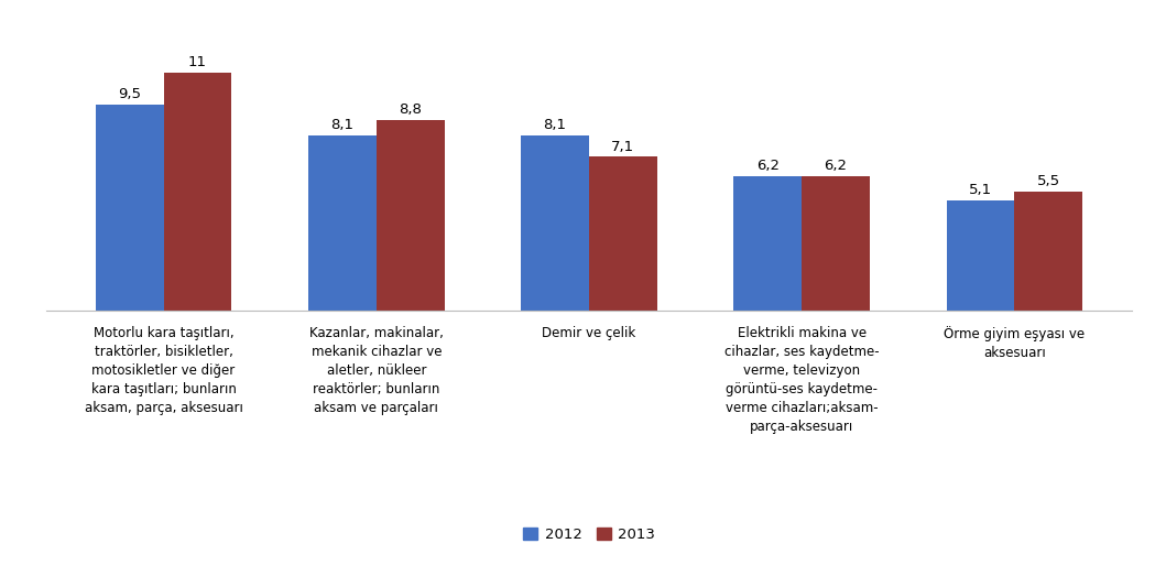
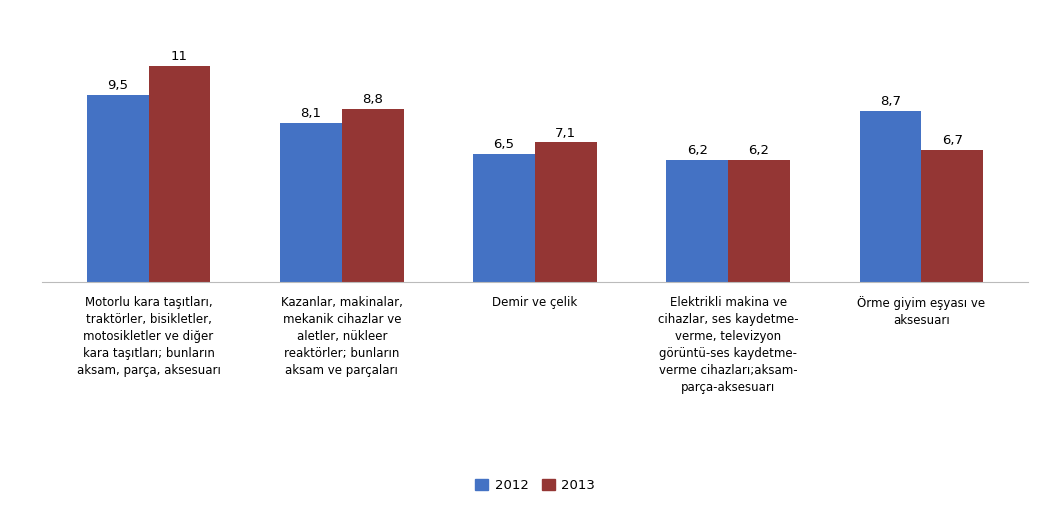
2012/Demir ve çelik: 8,1 -> 6,5
2012/Örme giyim eşyası ve aksesuarı: 5,1 -> 8,7
2013/Örme giyim eşyası ve aksesuarı: 5,5 -> 6,7
